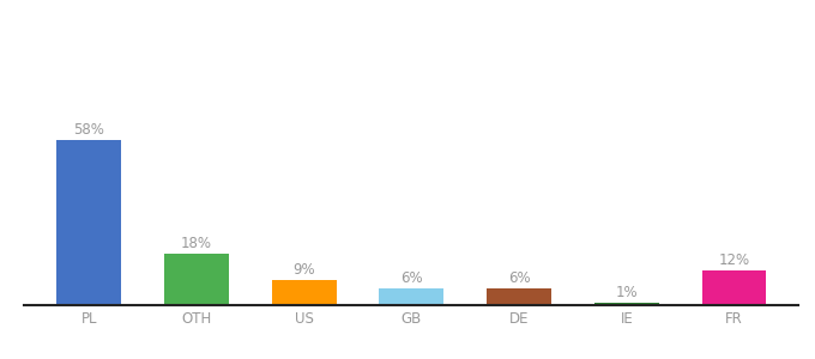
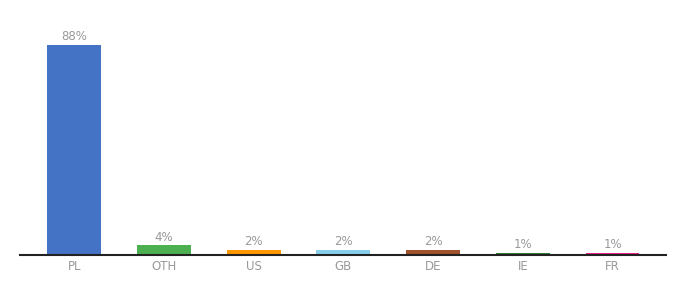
PL: 58% -> 88%
OTH: 18% -> 4%
US: 9% -> 2%
GB: 6% -> 2%
DE: 6% -> 2%
FR: 12% -> 1%
